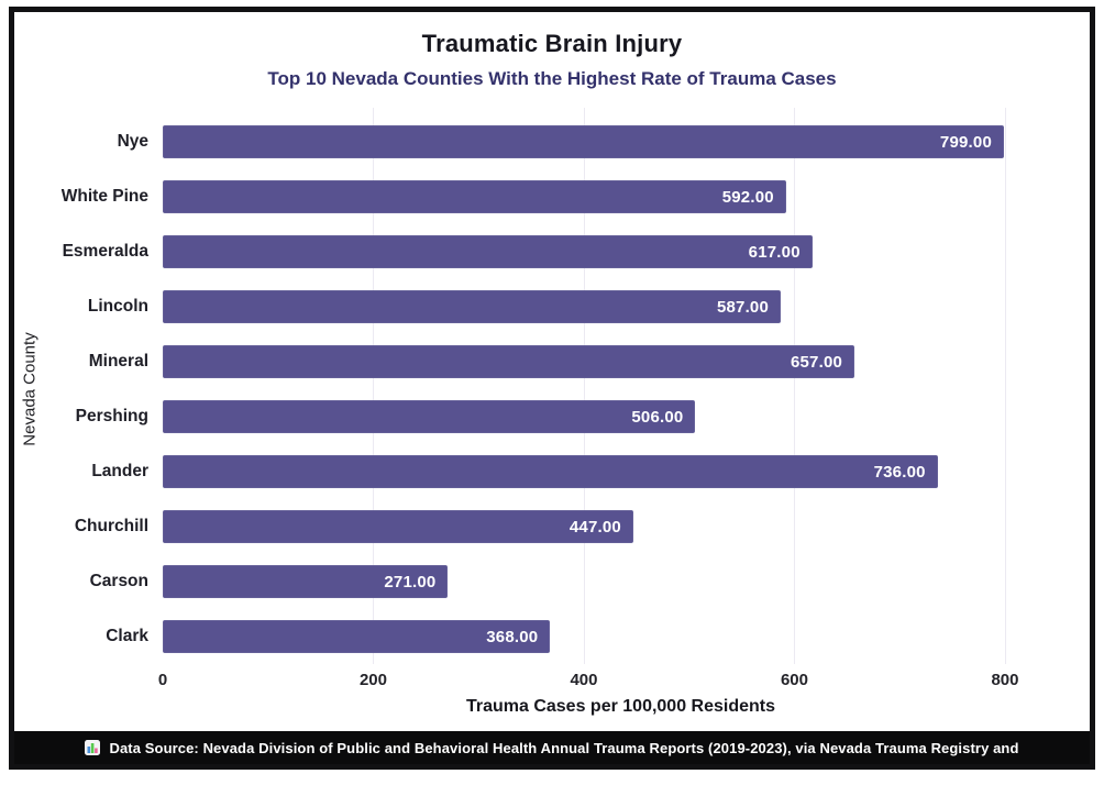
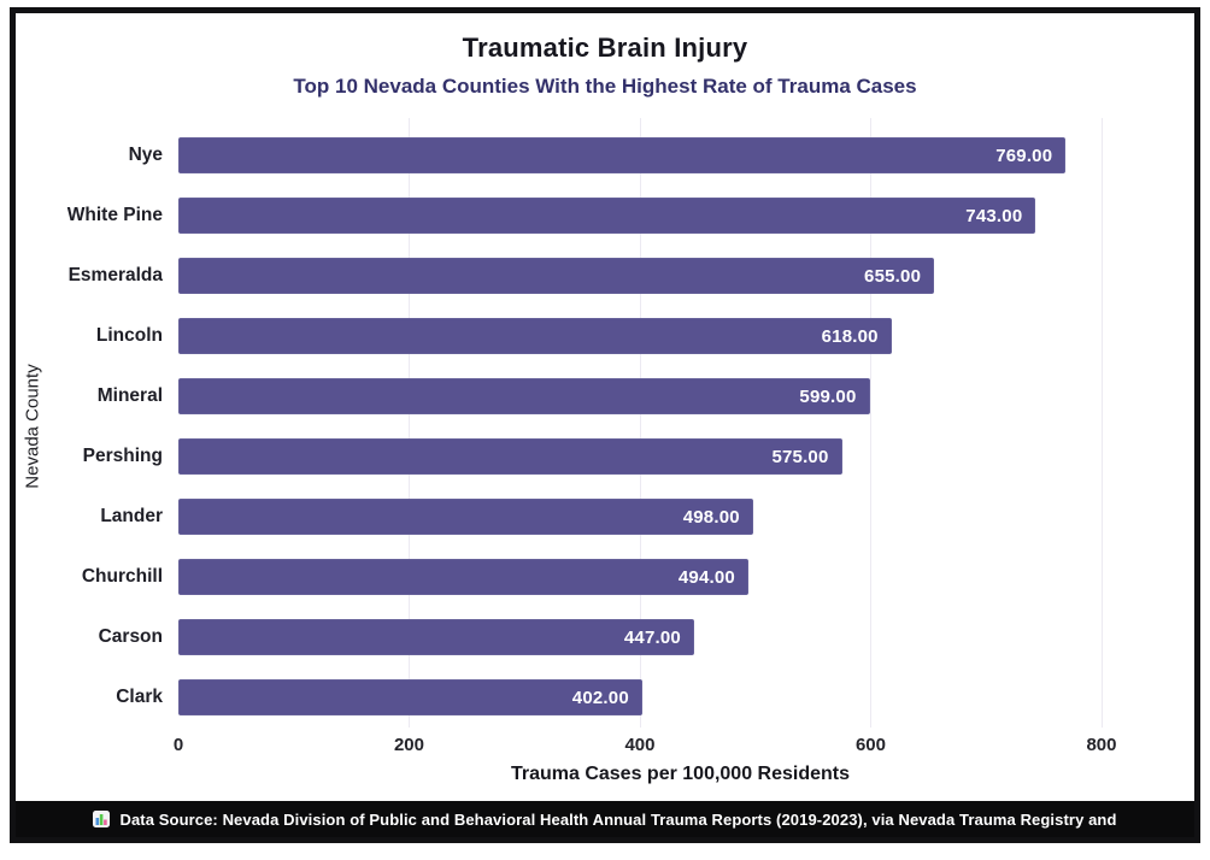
Nye: 799.00 -> 769.00
White Pine: 592.00 -> 743.00
Esmeralda: 617.00 -> 655.00
Lincoln: 587.00 -> 618.00
Mineral: 657.00 -> 599.00
Pershing: 506.00 -> 575.00
Lander: 736.00 -> 498.00
Churchill: 447.00 -> 494.00
Carson: 271.00 -> 447.00
Clark: 368.00 -> 402.00
